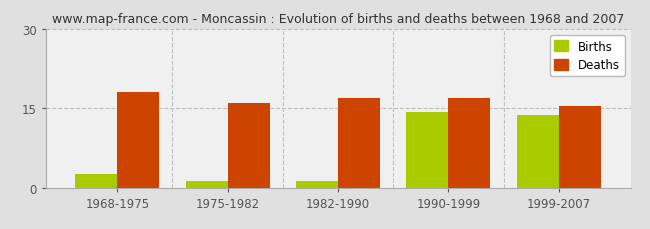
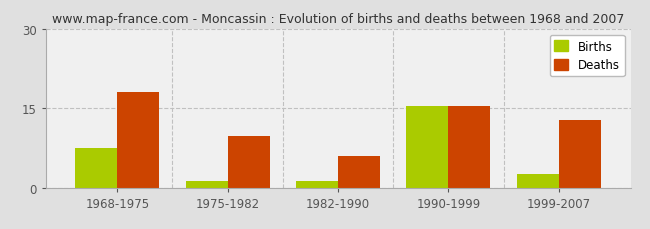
Births/1968-1975: 2.5 -> 7.4
Deaths/1975-1982: 15.9 -> 9.8
Deaths/1982-1990: 17.0 -> 6.0
Births/1990-1999: 14.3 -> 15.4
Deaths/1990-1999: 17.0 -> 15.4
Births/1999-2007: 13.7 -> 2.6
Deaths/1999-2007: 15.4 -> 12.8
